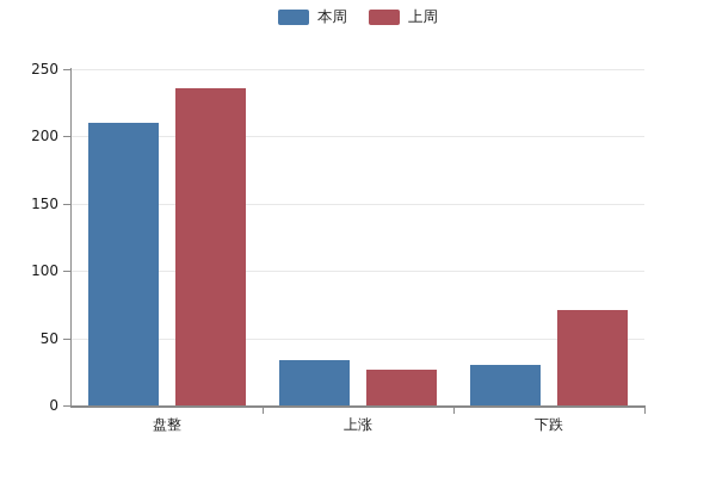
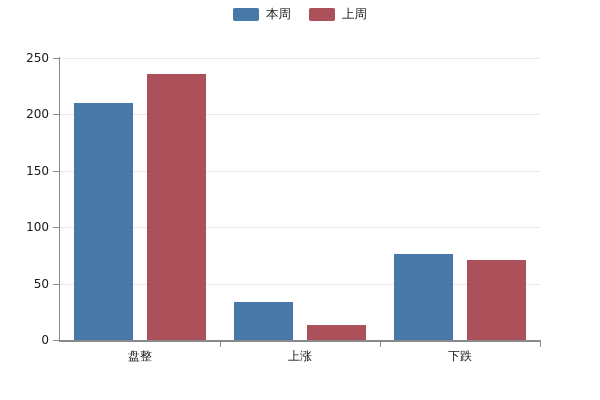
上周/上涨: 27 -> 13
本周/下跌: 30 -> 76
